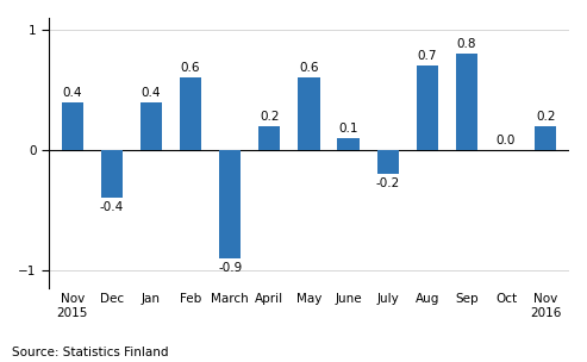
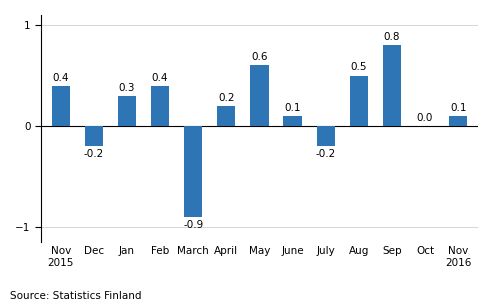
Dec: -0.4 -> -0.2
Jan: 0.4 -> 0.3
Feb: 0.6 -> 0.4
Aug: 0.7 -> 0.5
Nov 2016: 0.2 -> 0.1
